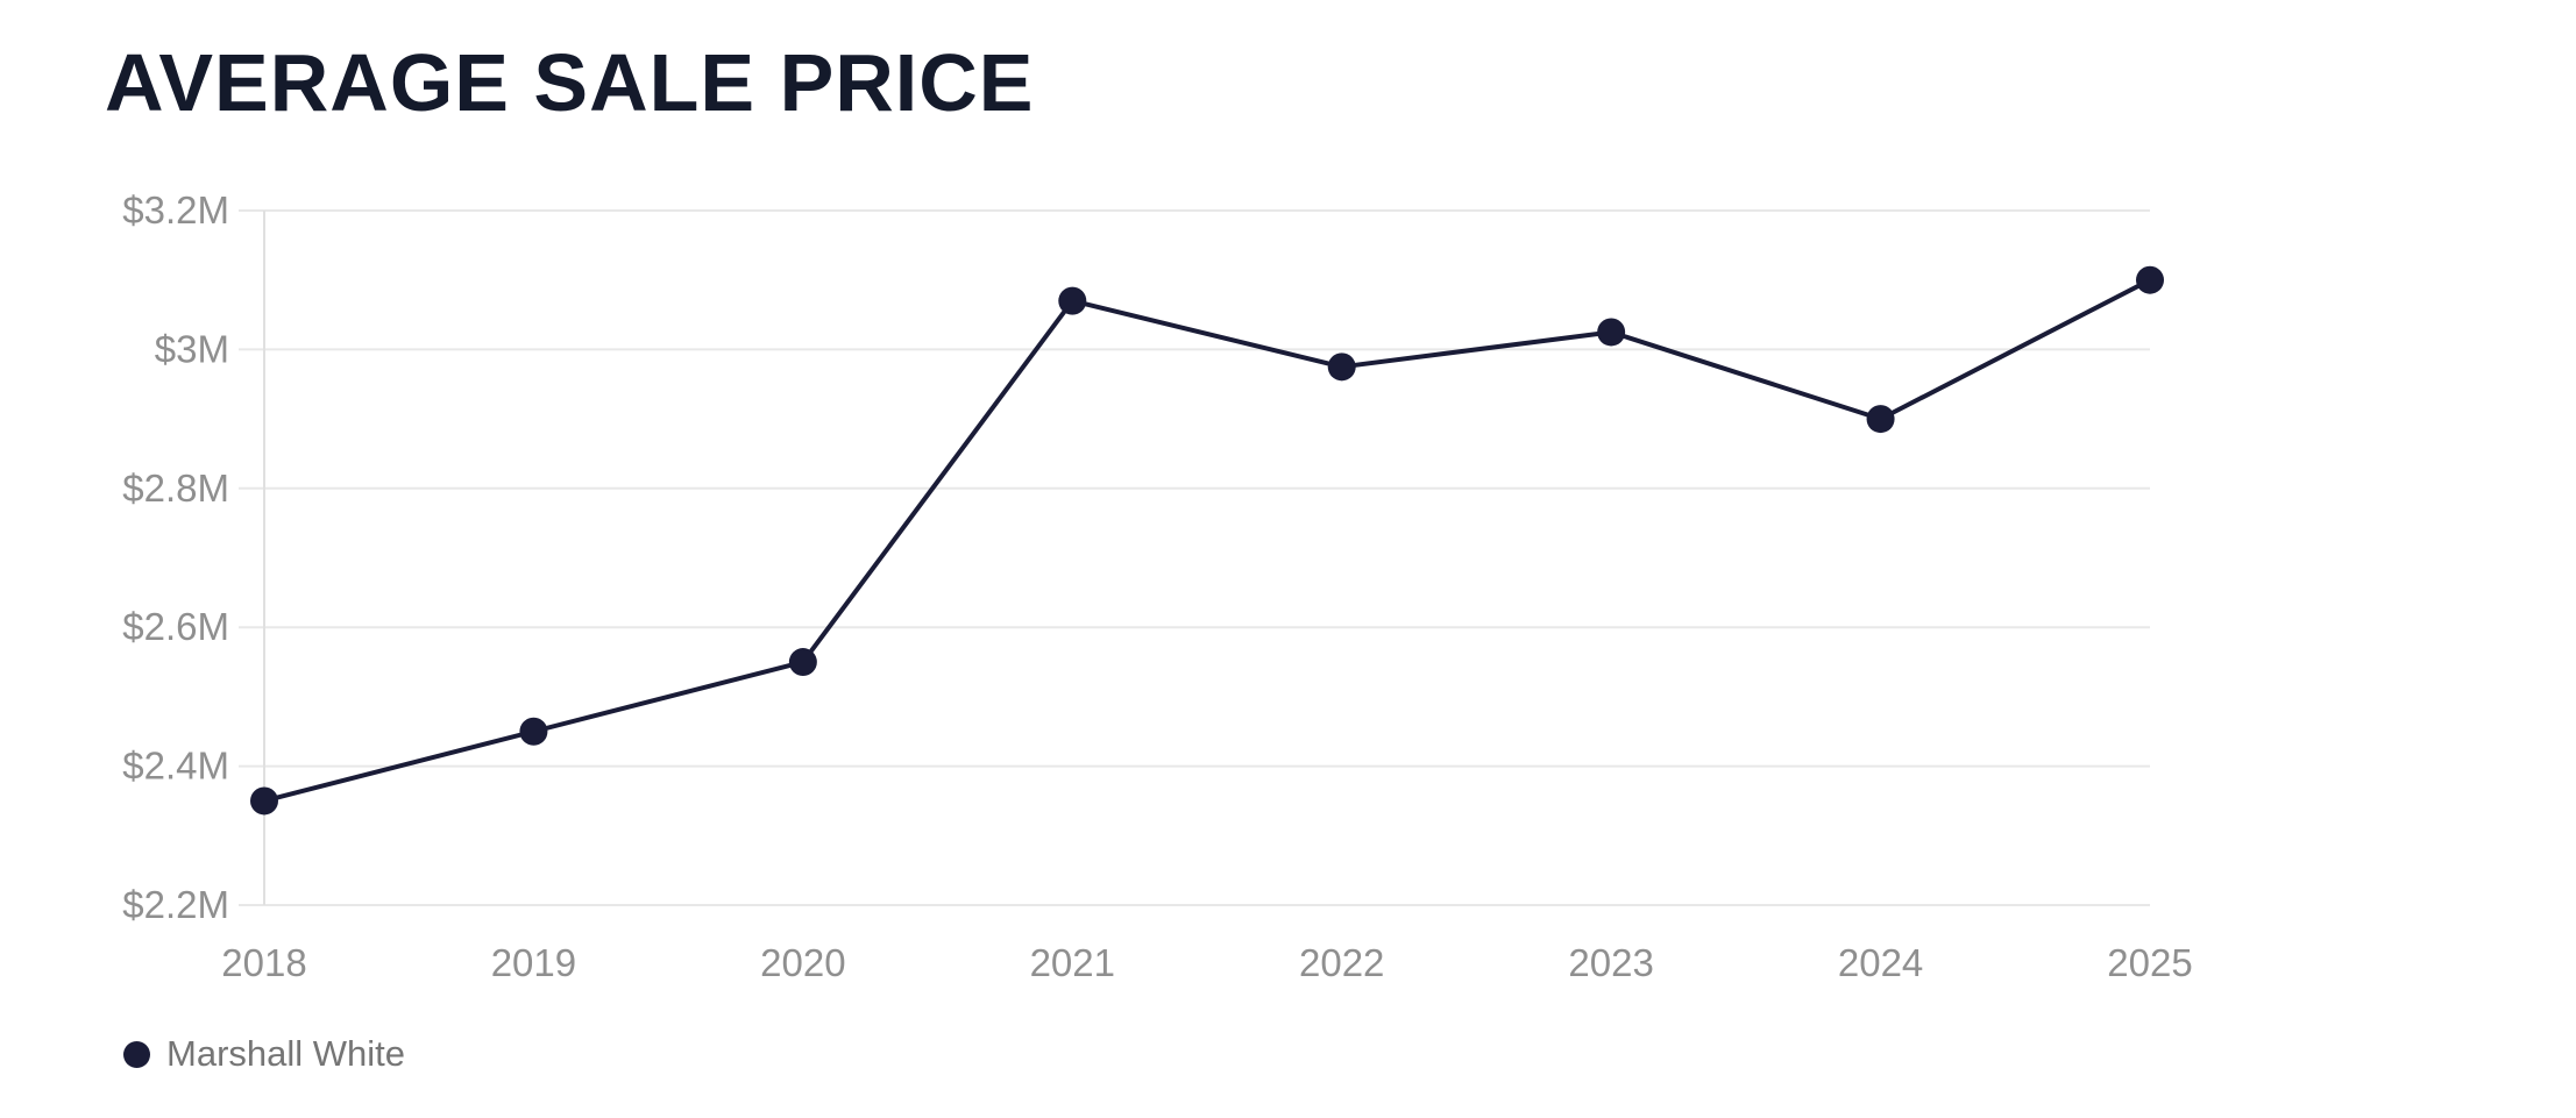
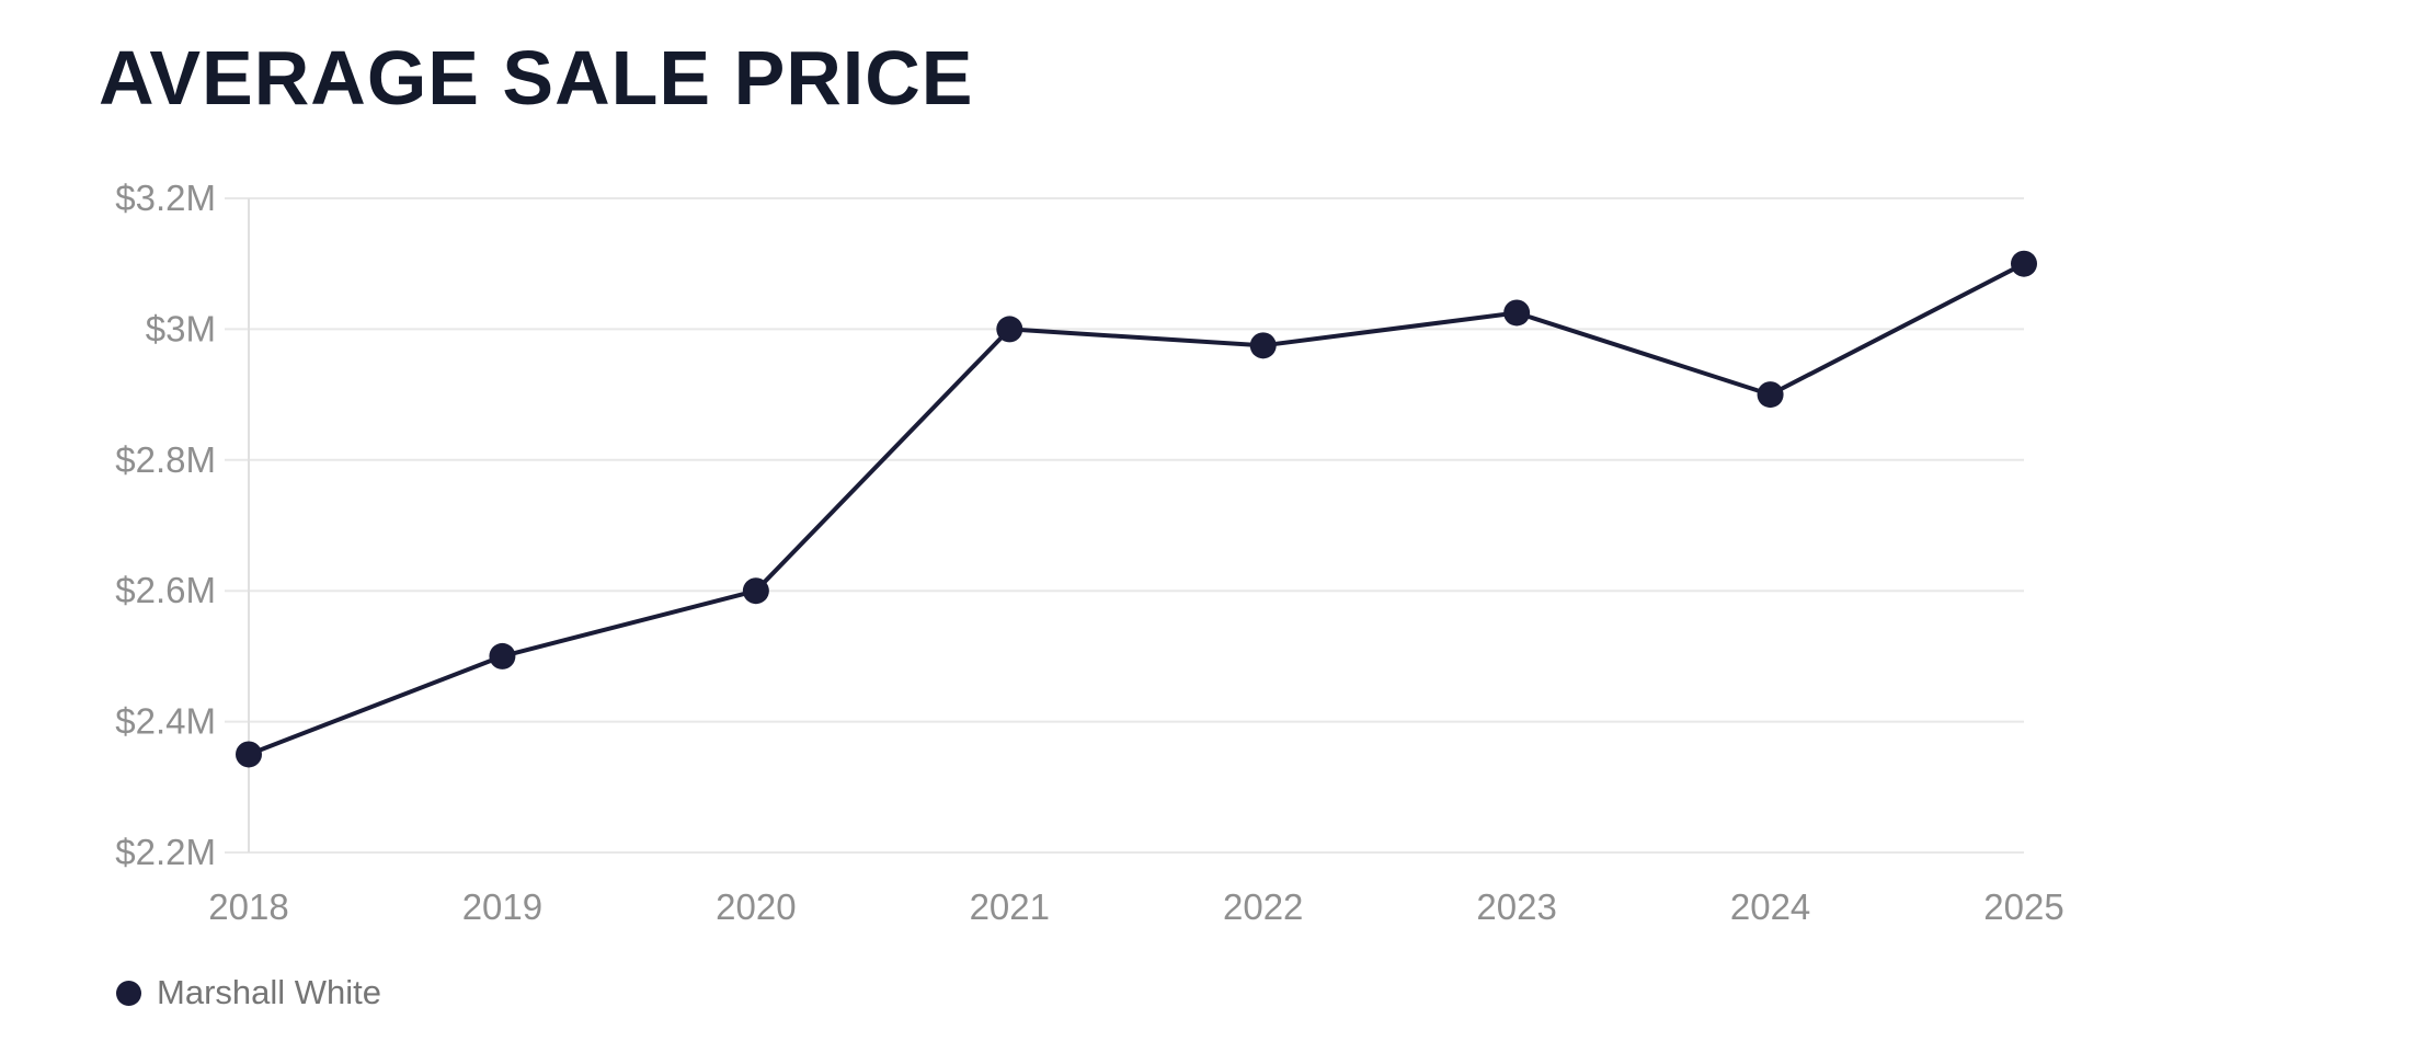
2019: $2.45M -> $2.50M
2020: $2.55M -> $2.60M
2021: $3.07M -> $3.00M
